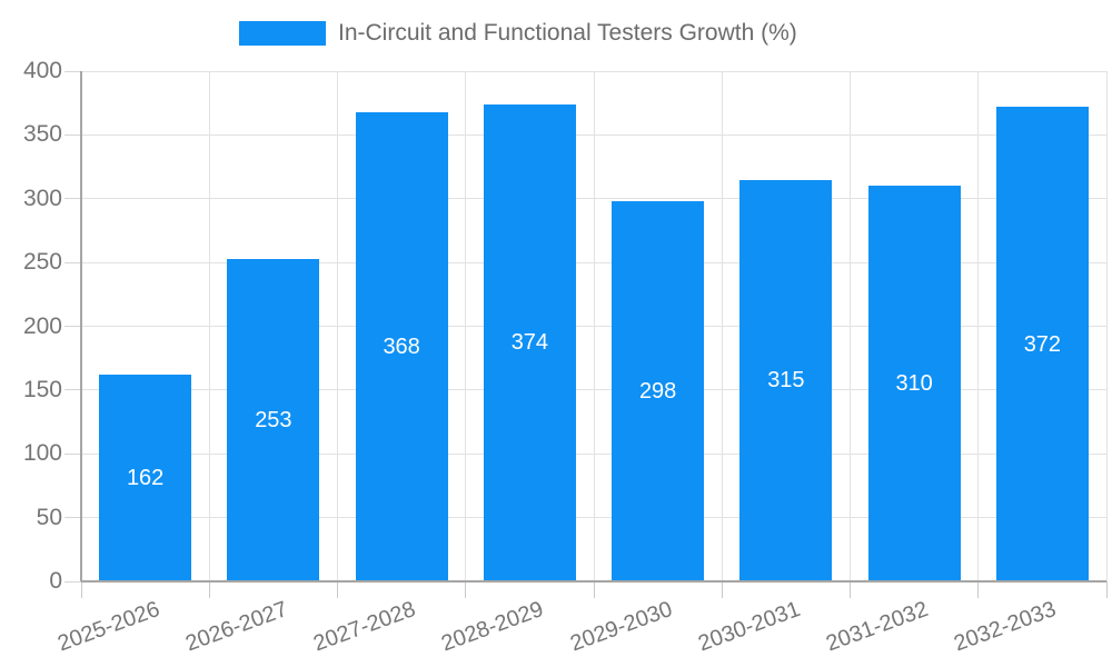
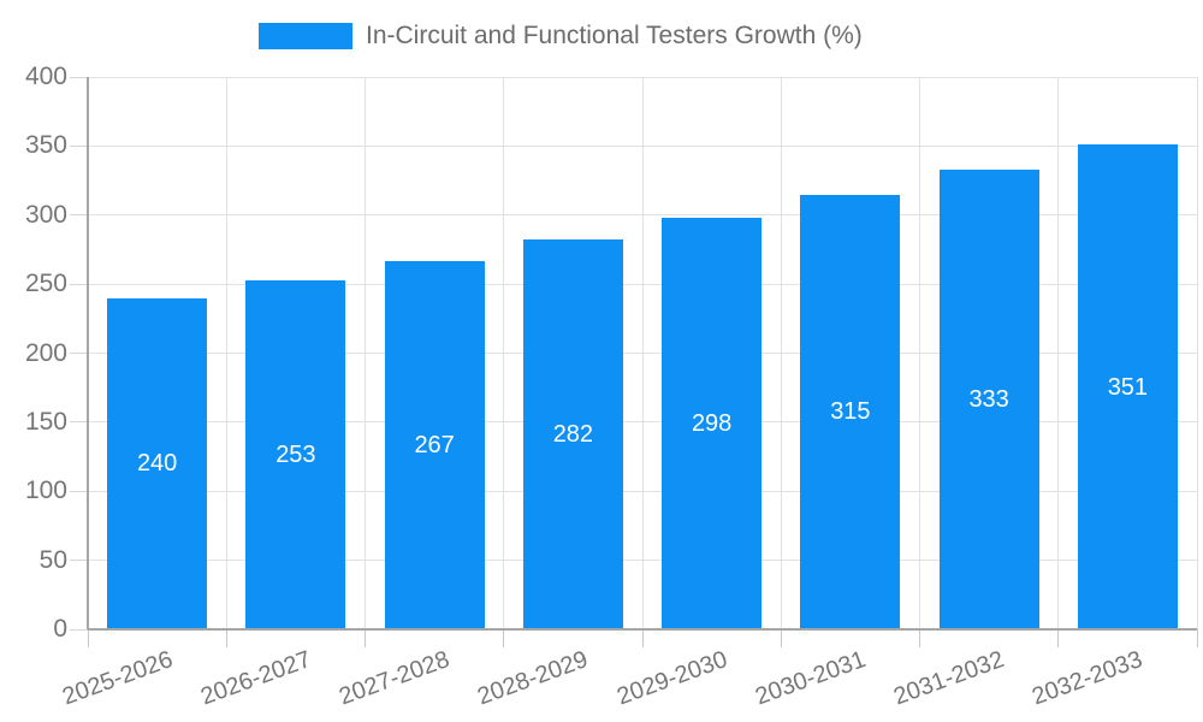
2025-2026: 162 -> 240
2027-2028: 368 -> 267
2028-2029: 374 -> 282
2031-2032: 310 -> 333
2032-2033: 372 -> 351
